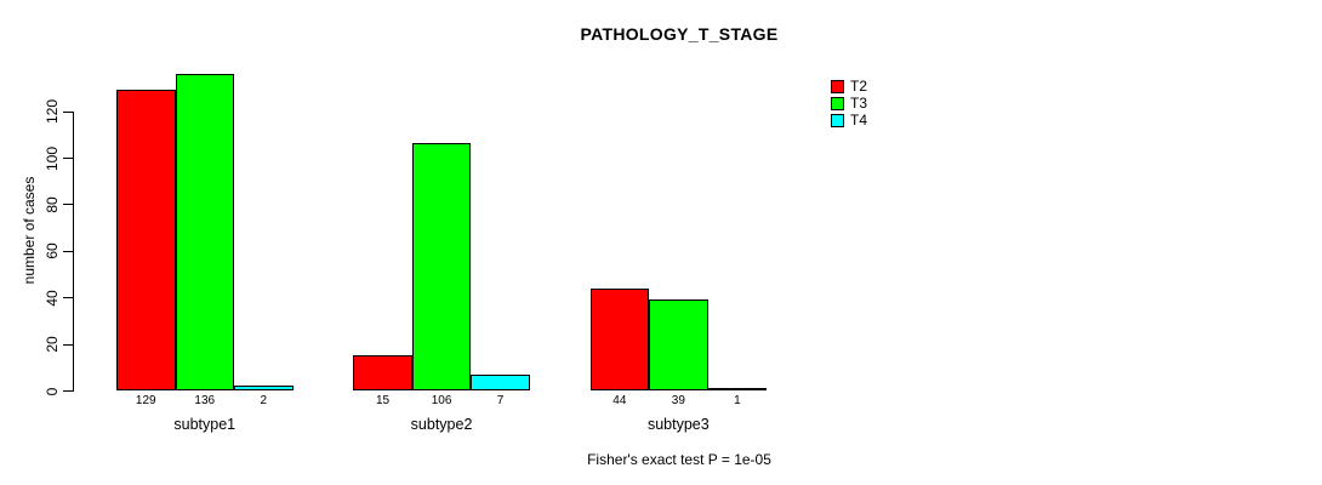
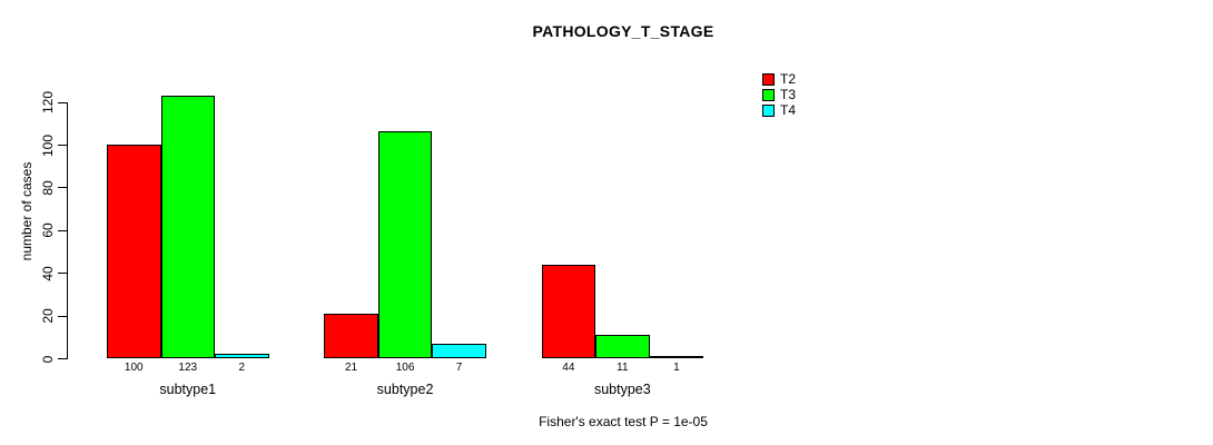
T2/subtype1: 129 -> 100
T3/subtype1: 136 -> 123
T2/subtype2: 15 -> 21
T3/subtype3: 39 -> 11
